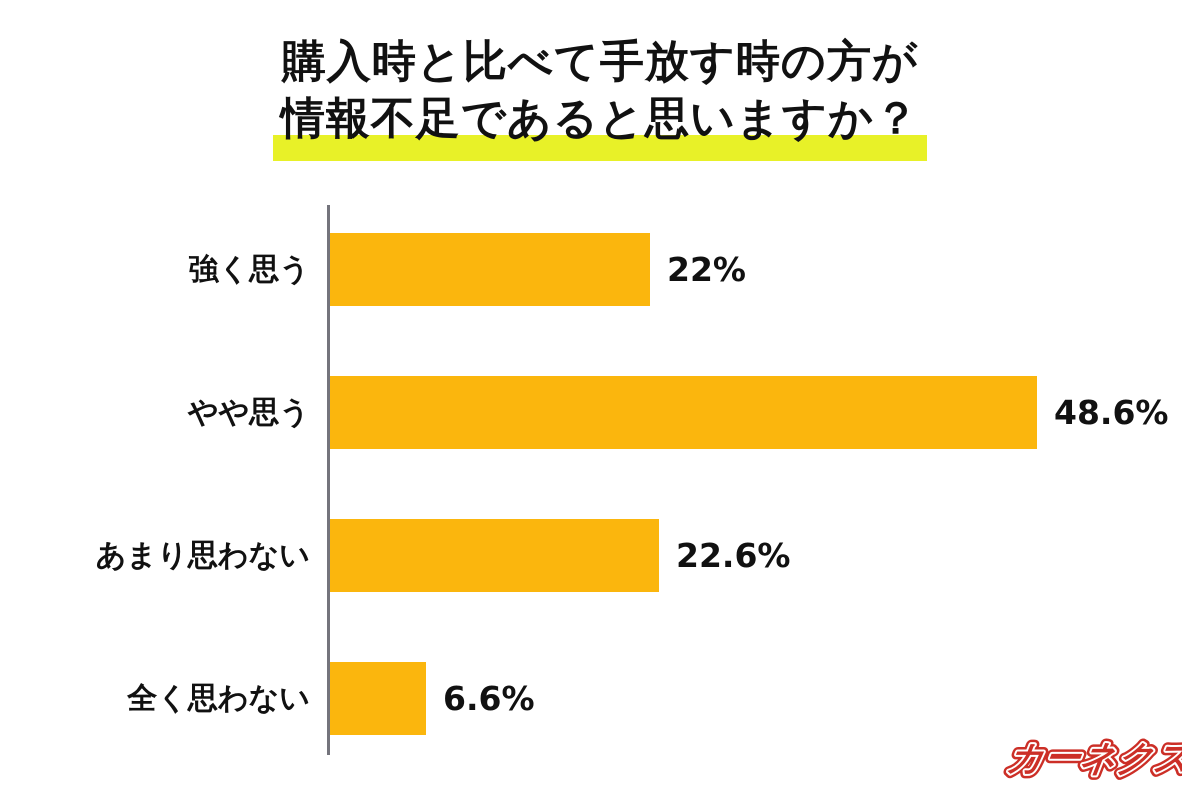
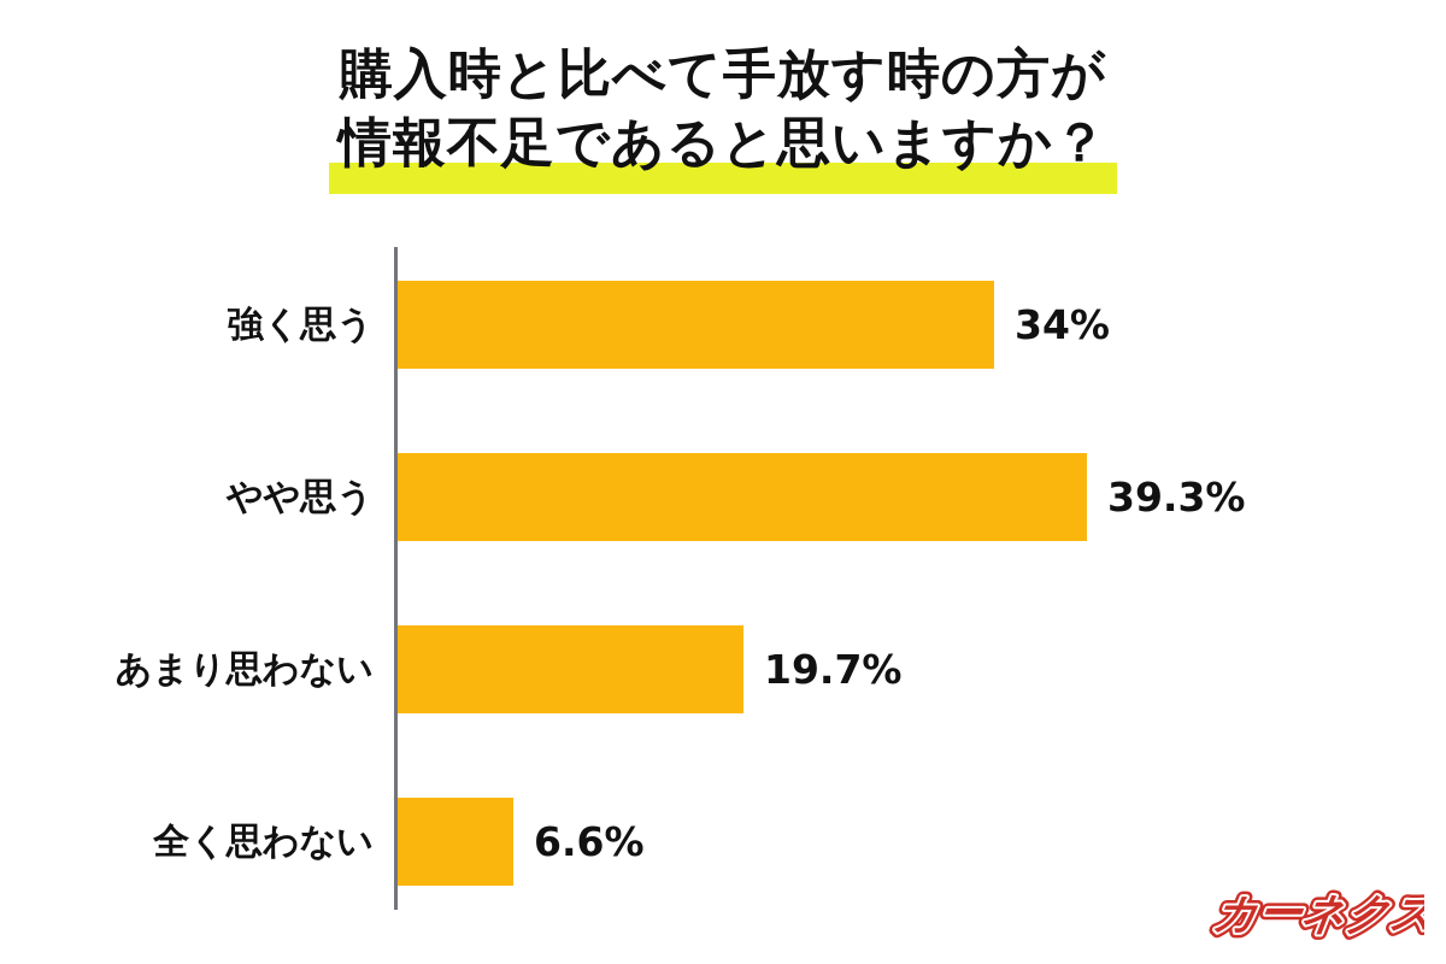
強く思う: 22% -> 34%
やや思う: 48.6% -> 39.3%
あまり思わない: 22.6% -> 19.7%
